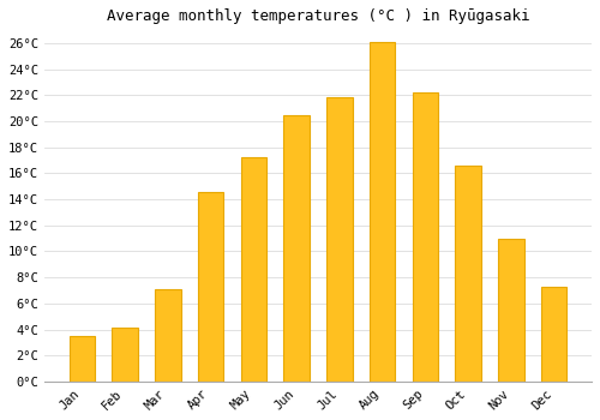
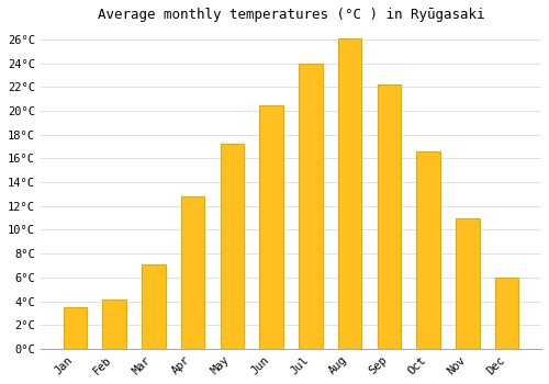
Apr: 14.6°C -> 12.8°C
Jul: 21.9°C -> 24.0°C
Dec: 7.3°C -> 6.0°C
